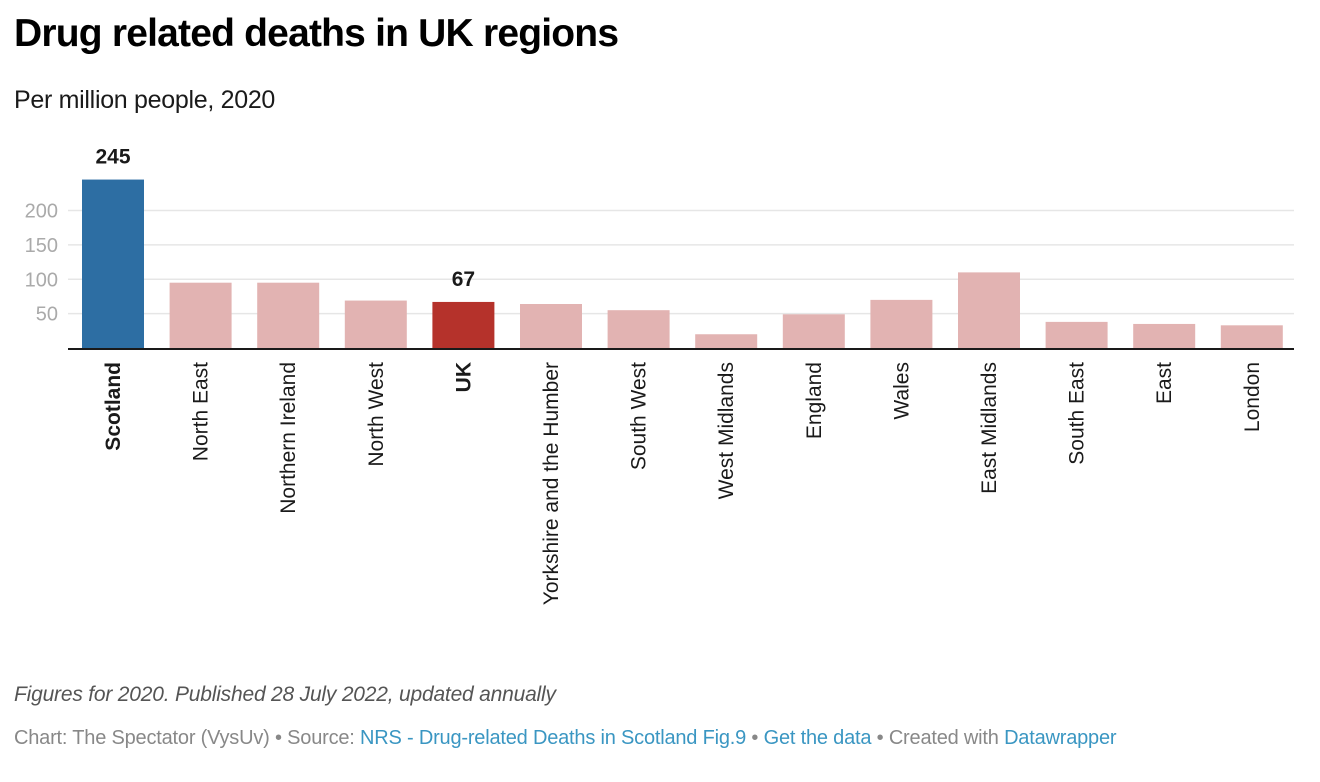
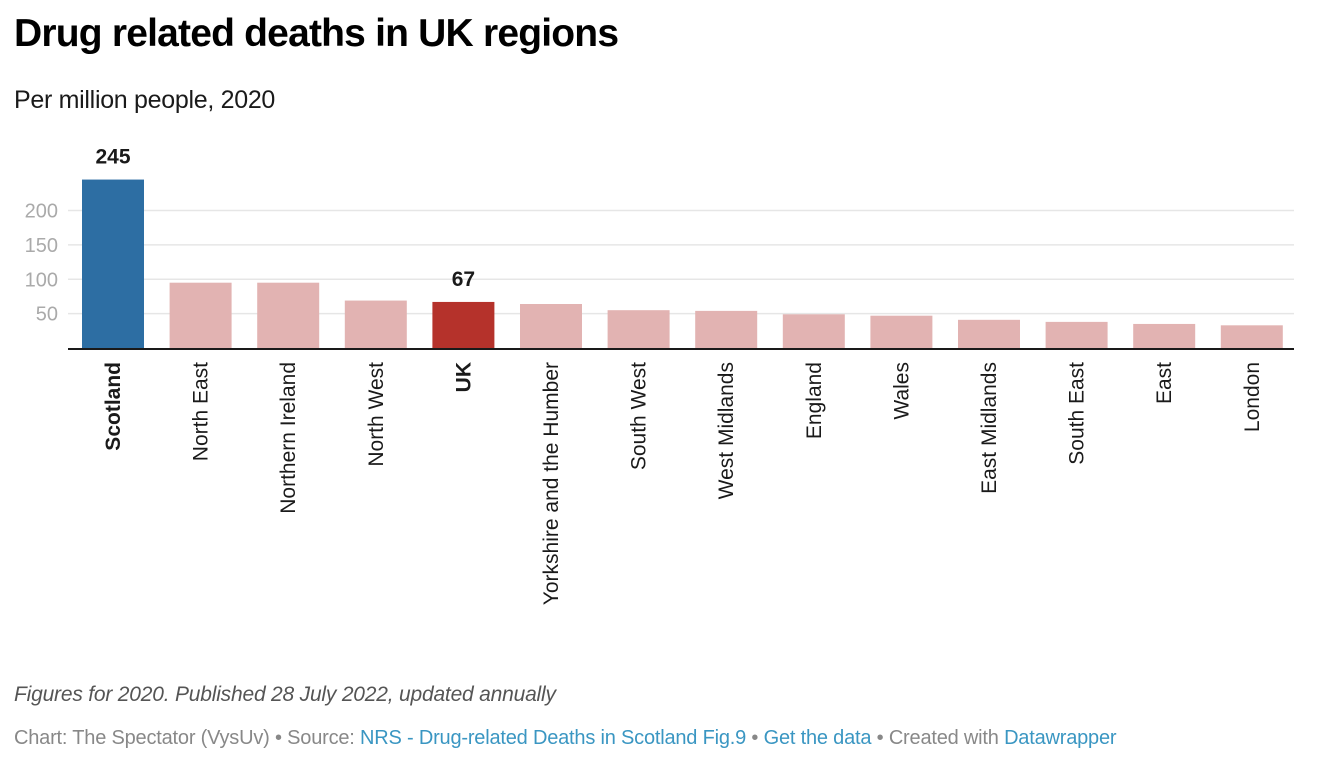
West Midlands: 20 -> 50
Wales: 70 -> 50
East Midlands: 110 -> 40
